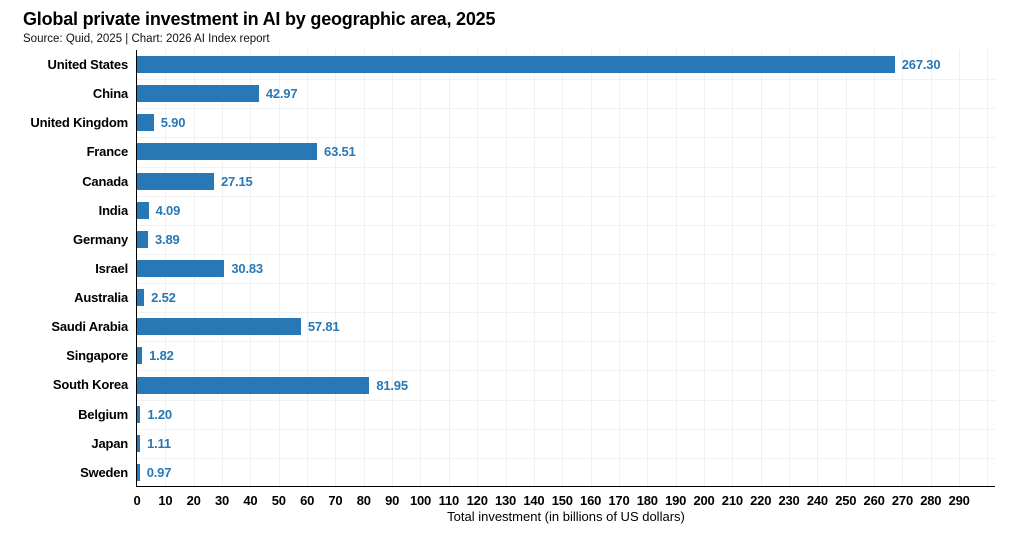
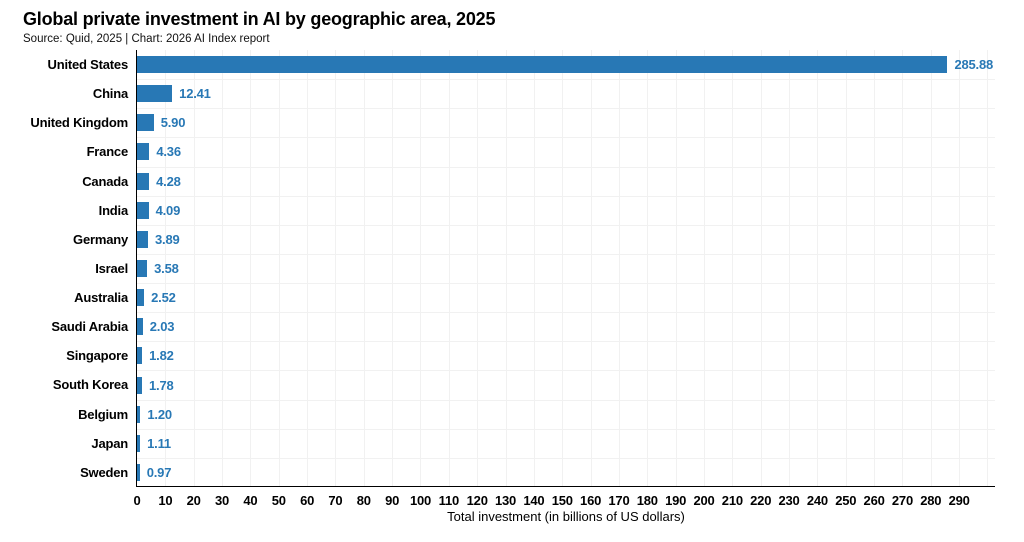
United States: 267.30 -> 285.88
China: 42.97 -> 12.41
France: 63.51 -> 4.36
Canada: 27.15 -> 4.28
Israel: 30.83 -> 3.58
Saudi Arabia: 57.81 -> 2.03
South Korea: 81.95 -> 1.78
